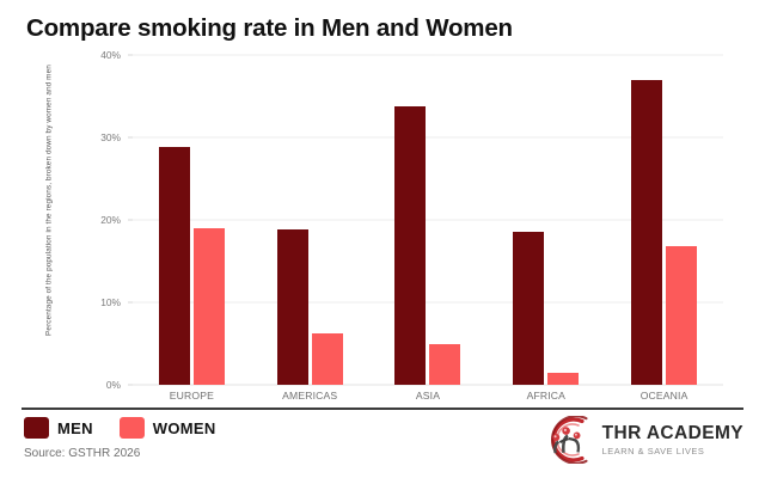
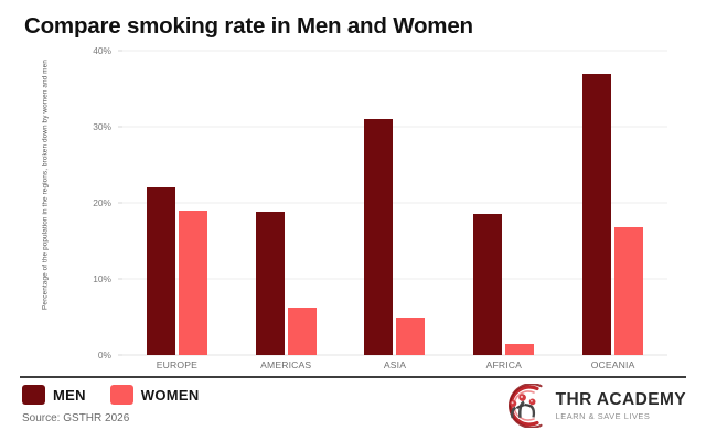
MEN/EUROPE: 29% -> 22%
MEN/ASIA: 34% -> 31%
